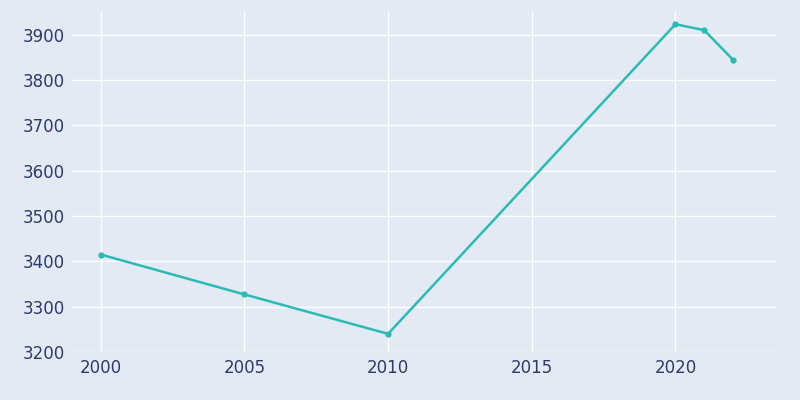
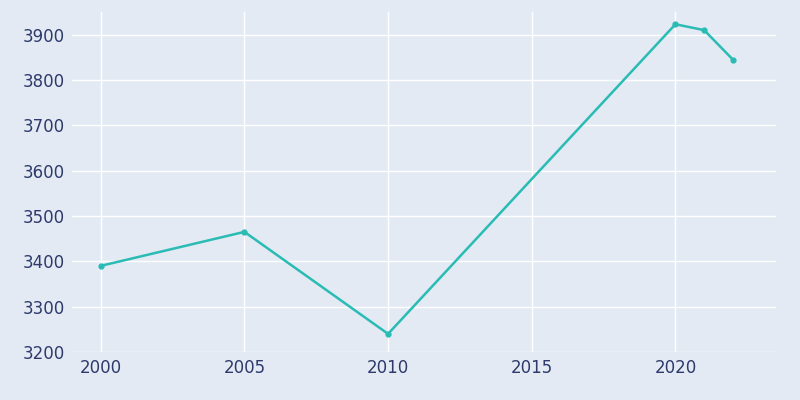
2000: 3415 -> 3390
2005: 3327 -> 3465
